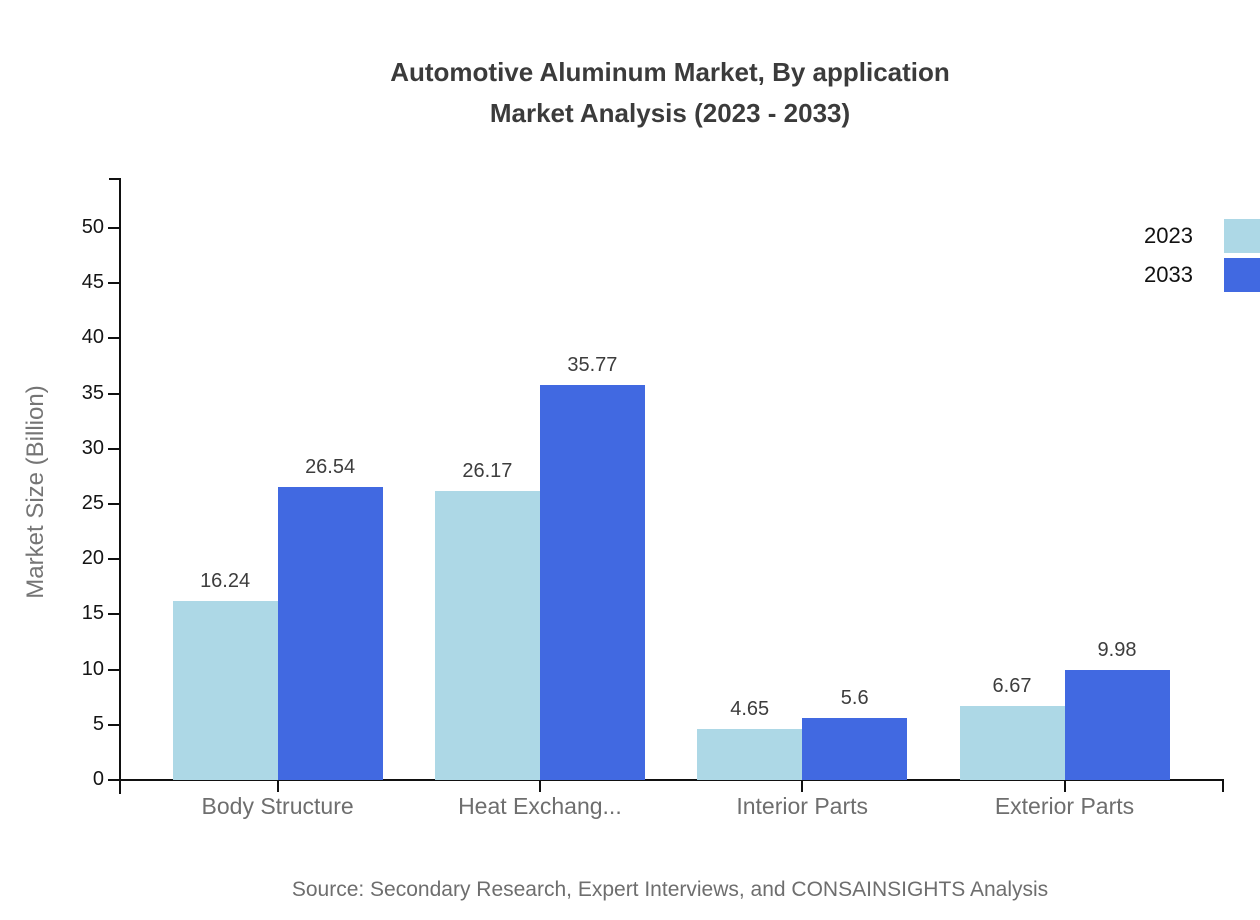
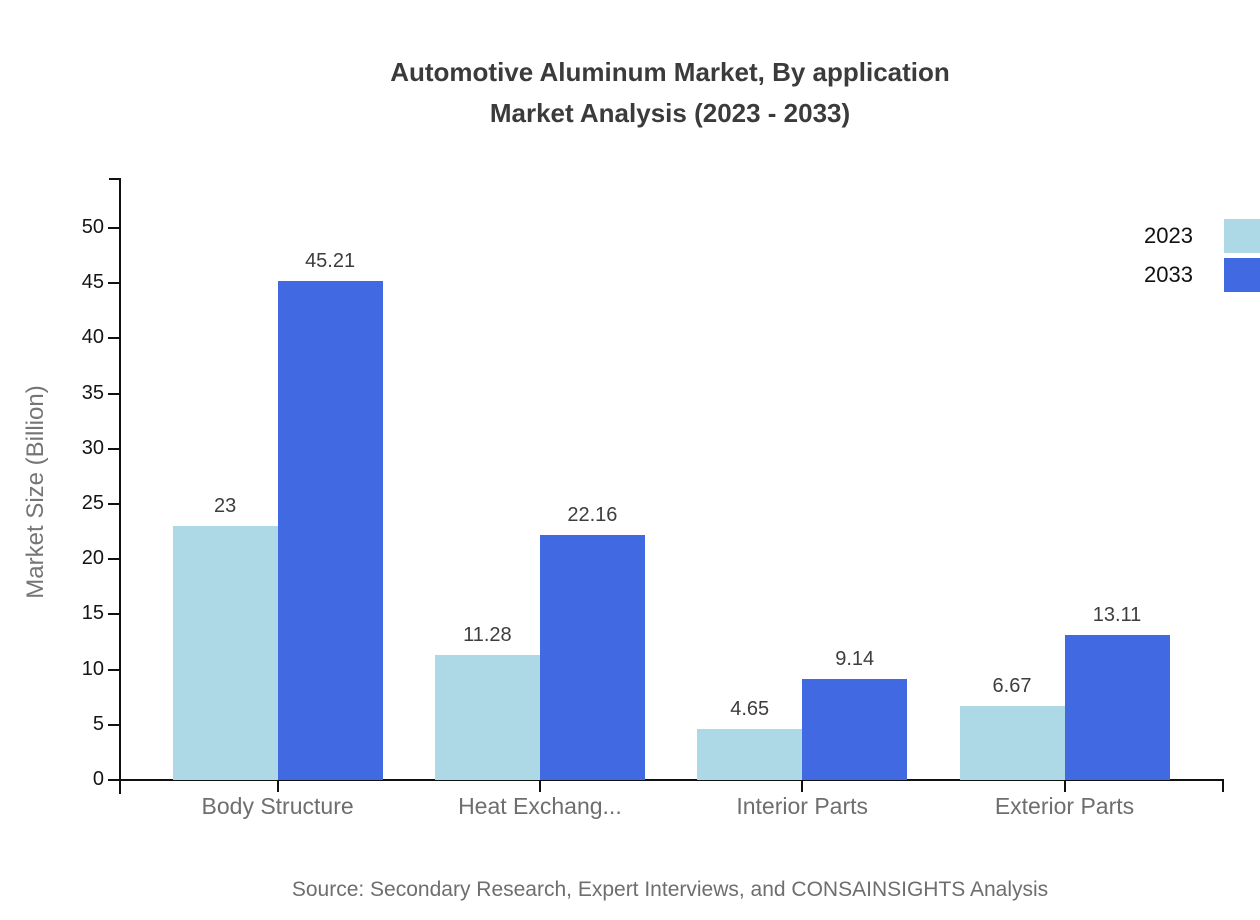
2023/Body Structure: 16.24 -> 23
2033/Body Structure: 26.54 -> 45.21
2023/Heat Exchang...: 26.17 -> 11.28
2033/Heat Exchang...: 35.77 -> 22.16
2033/Interior Parts: 5.6 -> 9.14
2033/Exterior Parts: 9.98 -> 13.11
